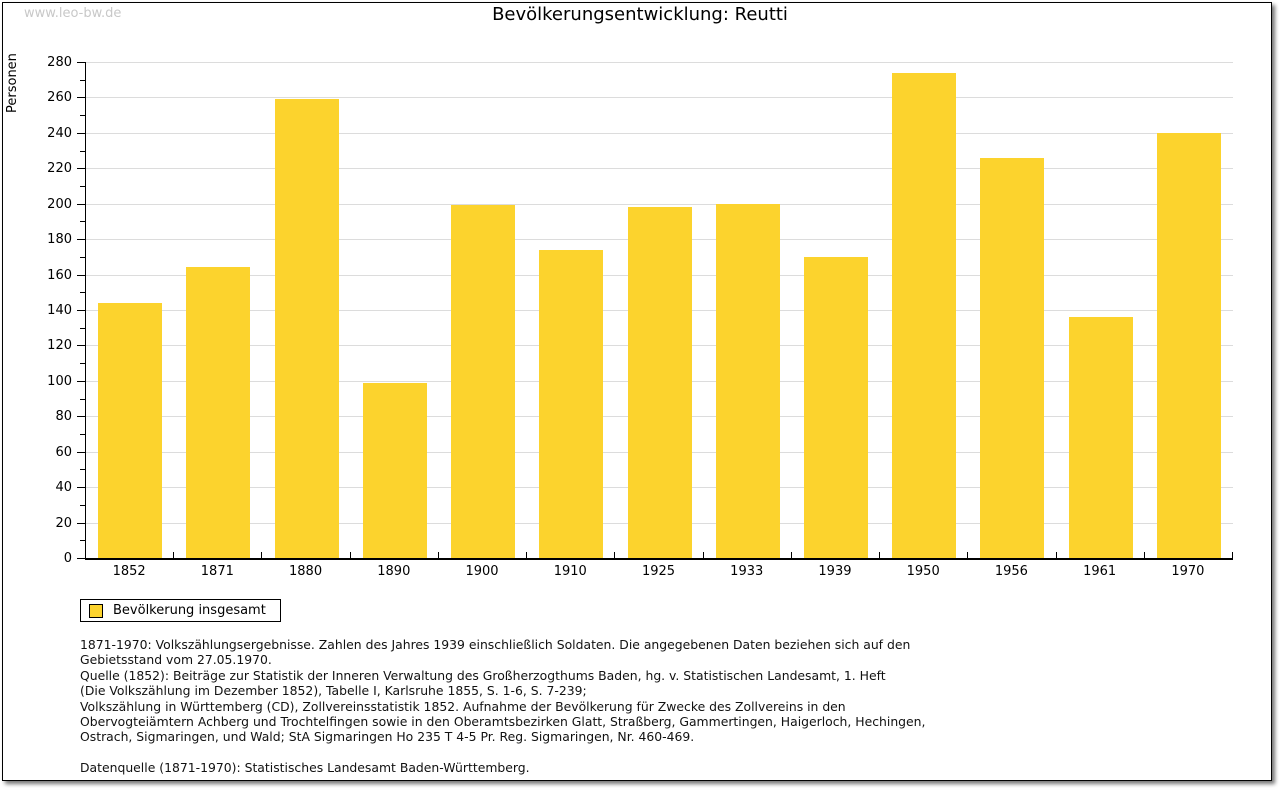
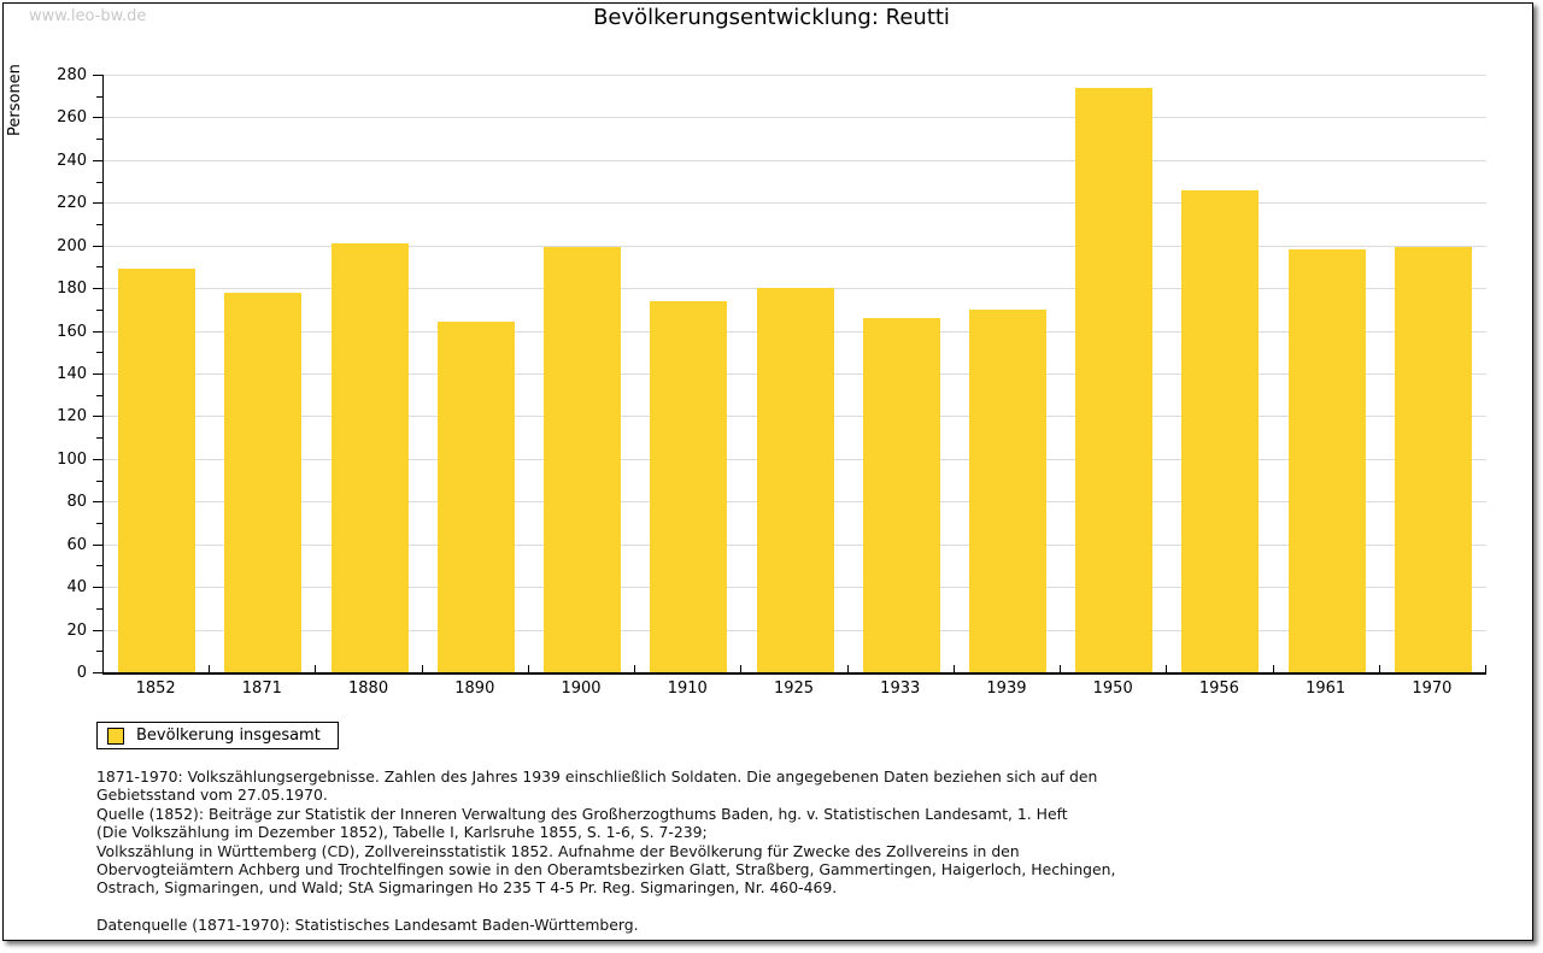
1852: 144 -> 189
1871: 164 -> 178
1880: 259 -> 201
1890: 99 -> 164
1925: 198 -> 180
1933: 200 -> 166
1961: 136 -> 198
1970: 240 -> 199
